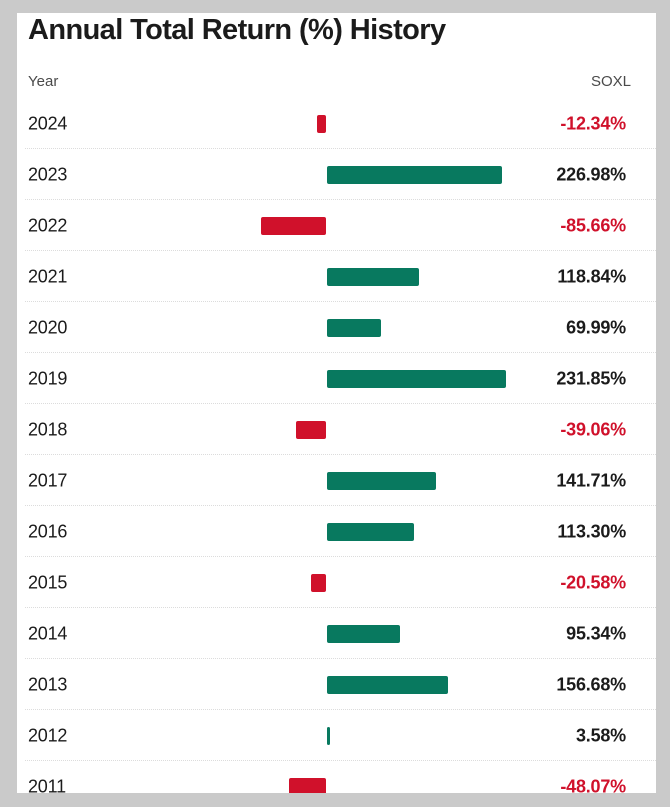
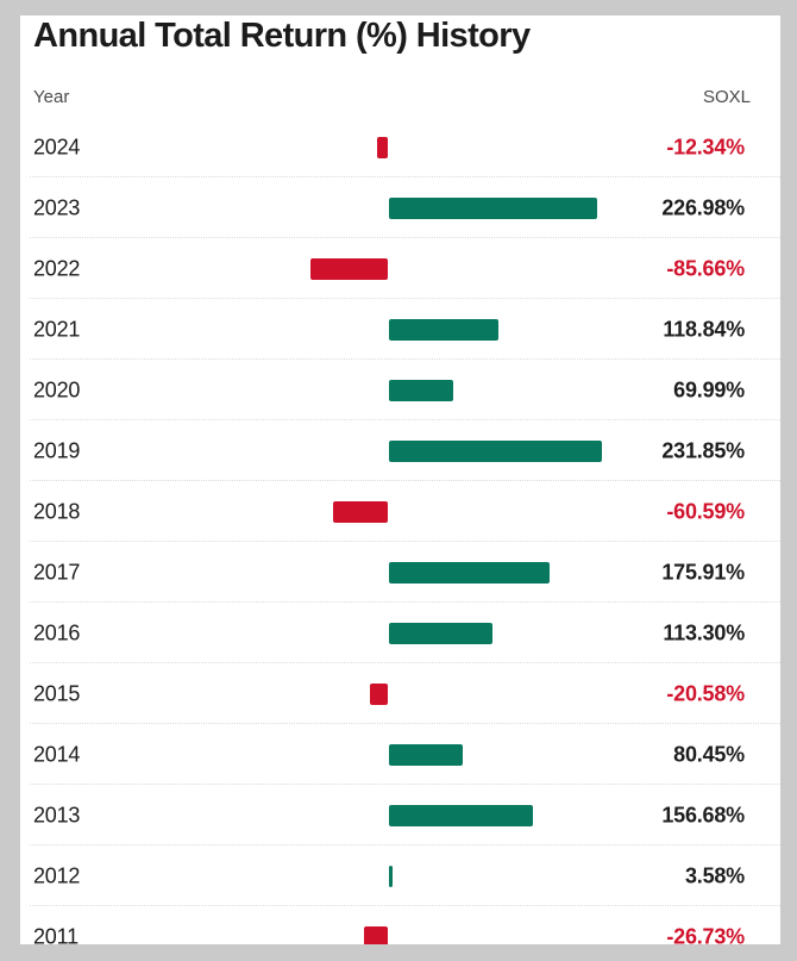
2018: -39.06% -> -60.59%
2017: 141.71% -> 175.91%
2014: 95.34% -> 80.45%
2011: -48.07% -> -26.73%
